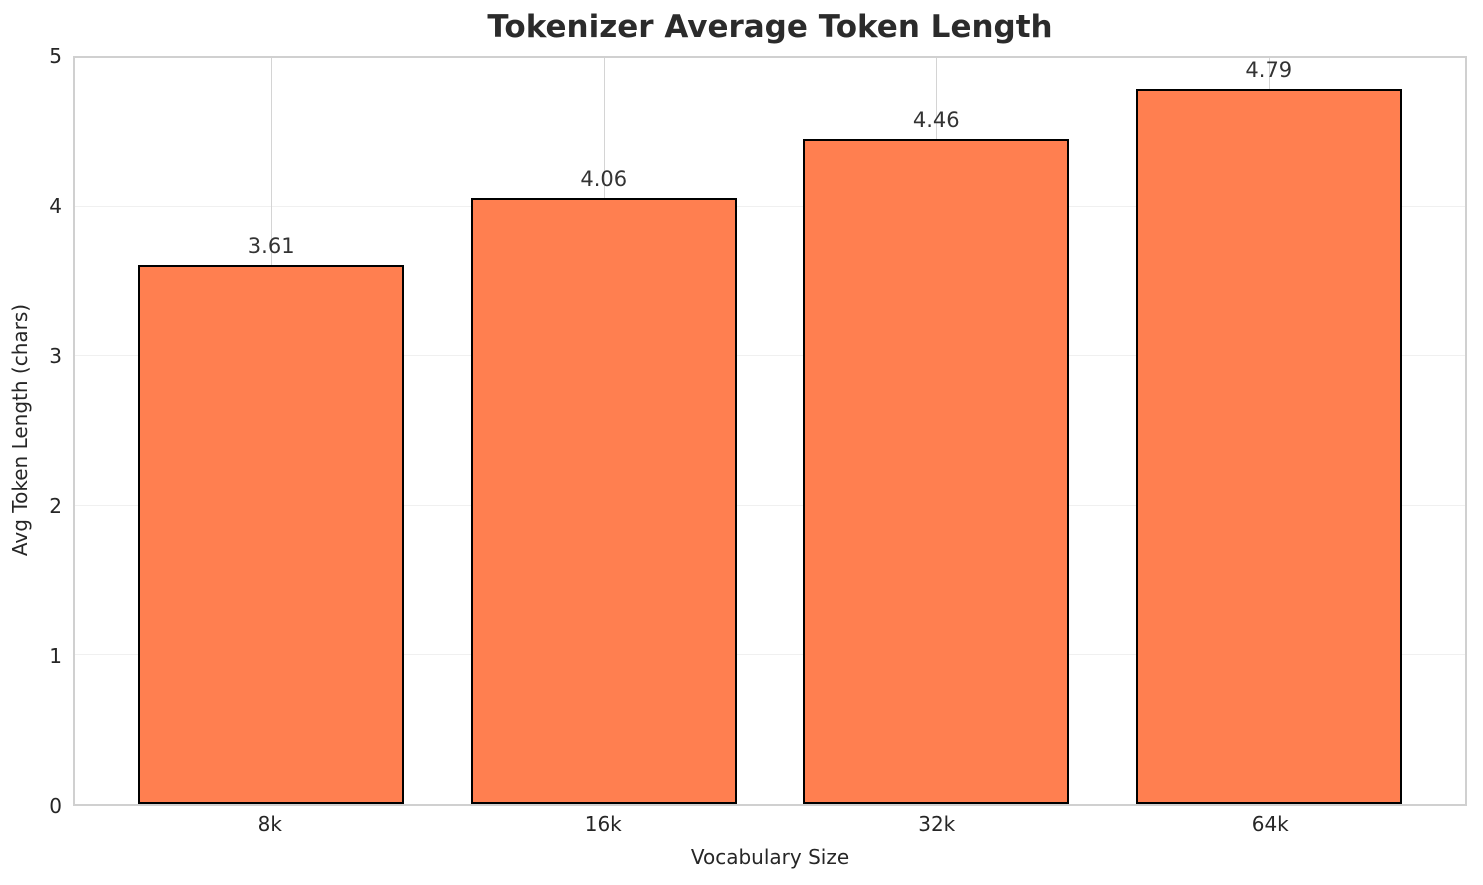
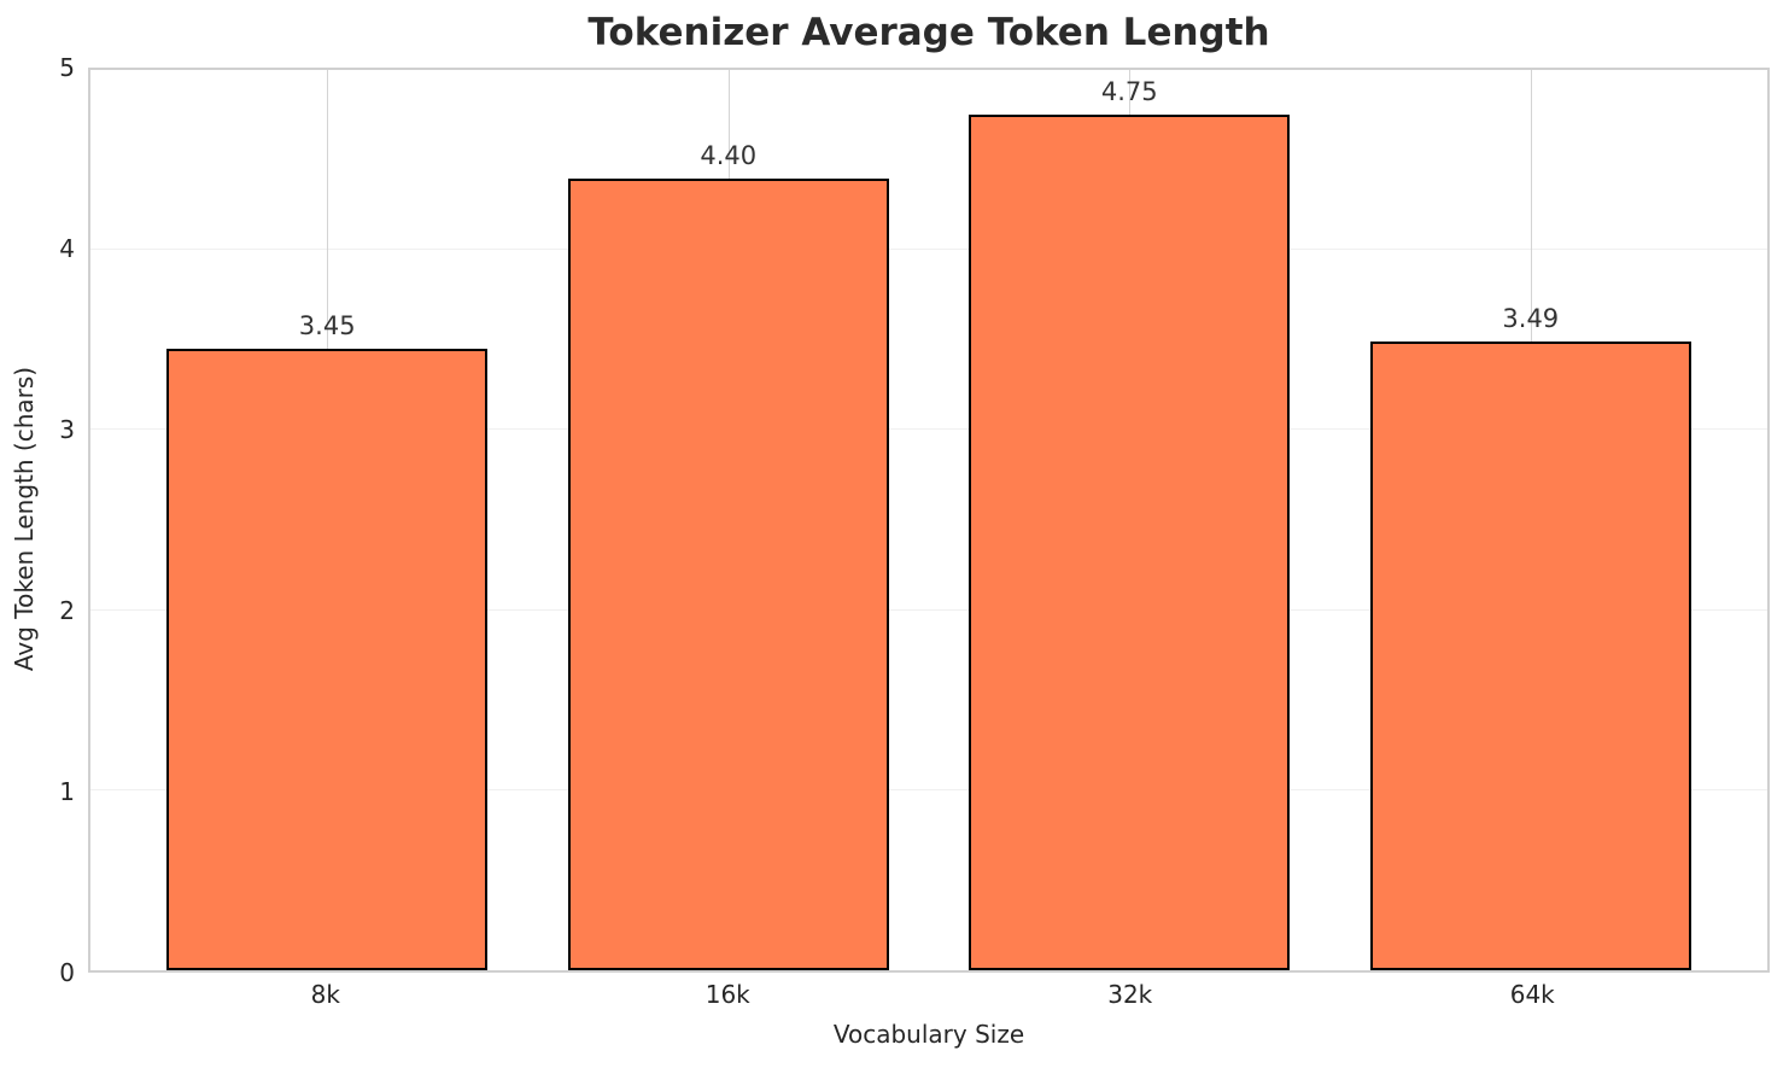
8k: 3.61 -> 3.45
16k: 4.06 -> 4.40
32k: 4.46 -> 4.75
64k: 4.79 -> 3.49
